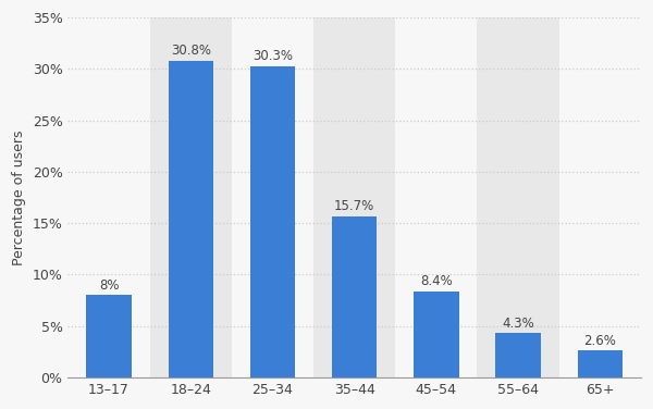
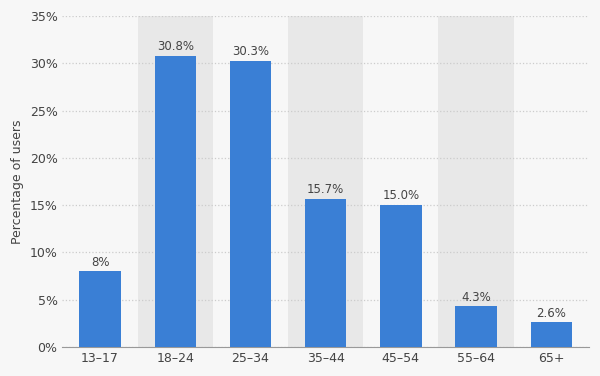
45–54: 8.4% -> 15.0%
